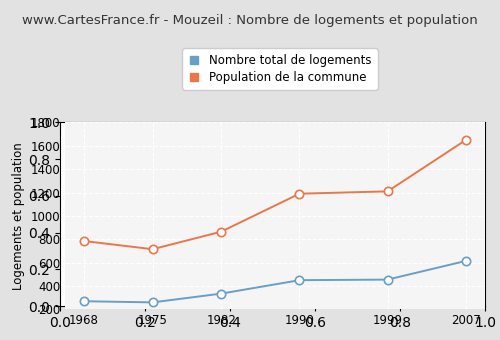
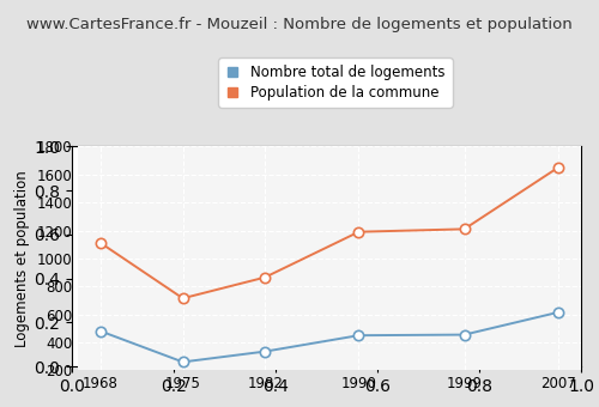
Nombre total de logements/1968: 270 -> 480
Population de la commune/1968: 780 -> 1110
